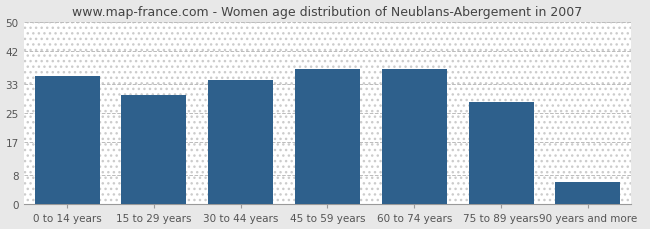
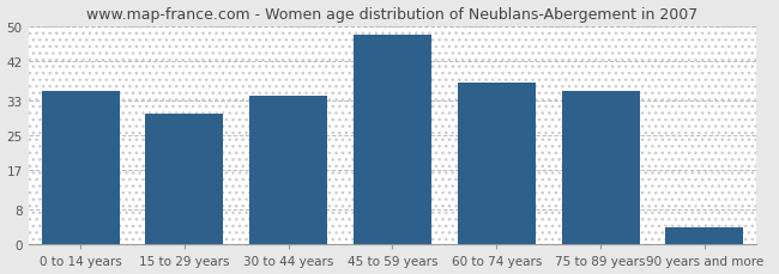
45 to 59 years: 37 -> 48
75 to 89 years: 28 -> 35
90 years and more: 6 -> 4
